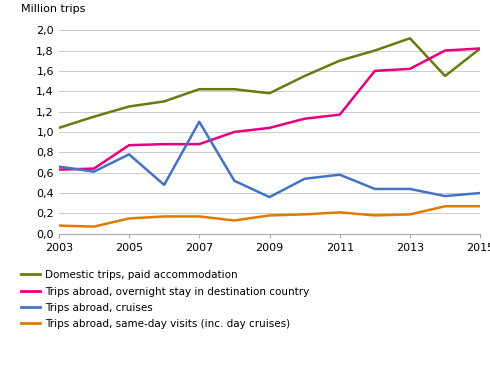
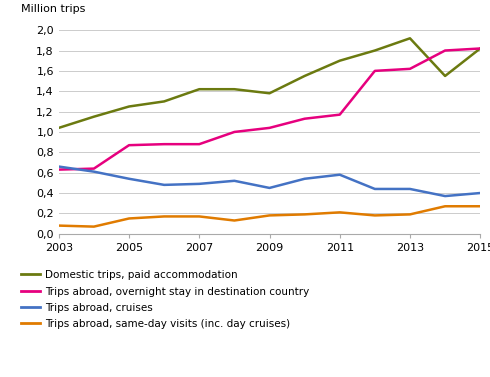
Trips abroad, cruises/2005: 0,78 -> 0,54
Trips abroad, cruises/2007: 1,10 -> 0,49
Trips abroad, cruises/2009: 0,36 -> 0,45
